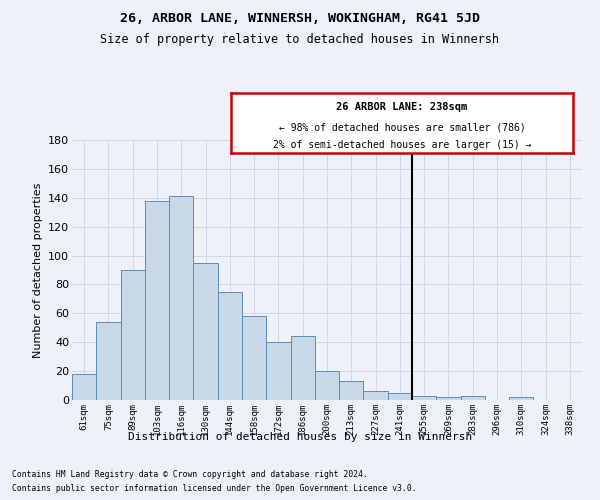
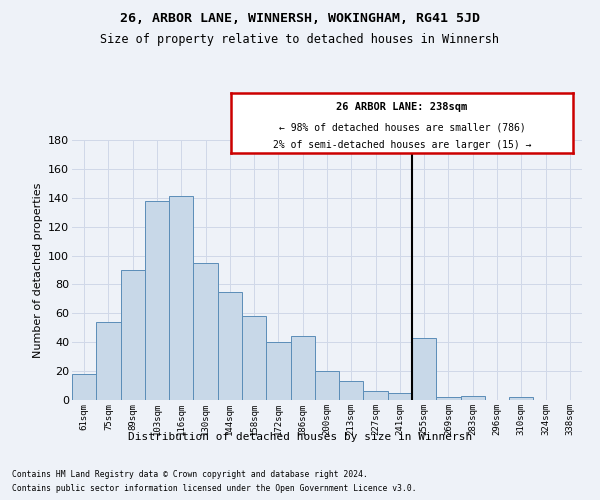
255sqm: 3 -> 43
